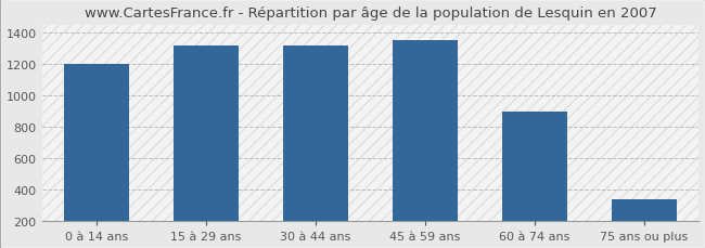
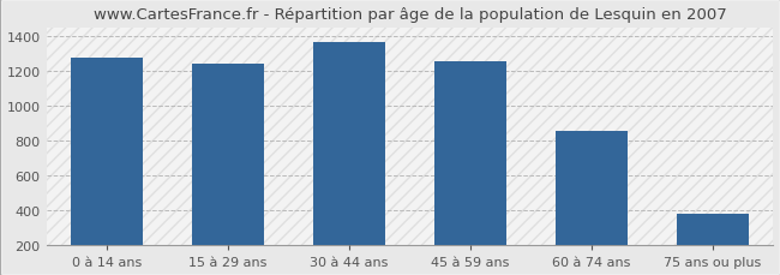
0 à 14 ans: 1200 -> 1280
15 à 29 ans: 1320 -> 1240
30 à 44 ans: 1320 -> 1370
45 à 59 ans: 1350 -> 1260
60 à 74 ans: 900 -> 860
75 ans ou plus: 340 -> 380
